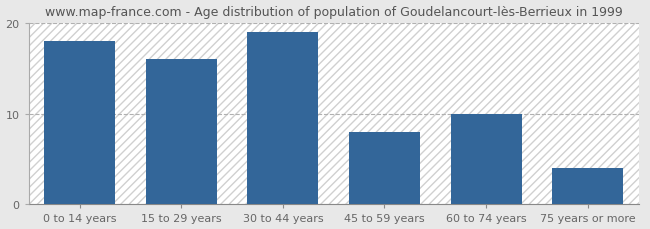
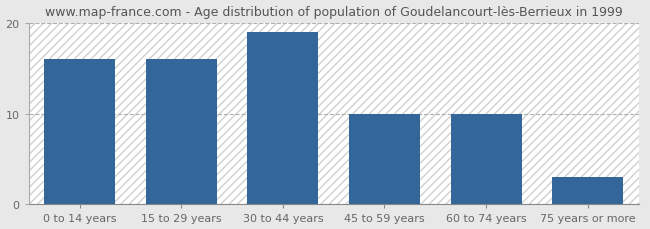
0 to 14 years: 18 -> 16
45 to 59 years: 8 -> 10
75 years or more: 4 -> 3
